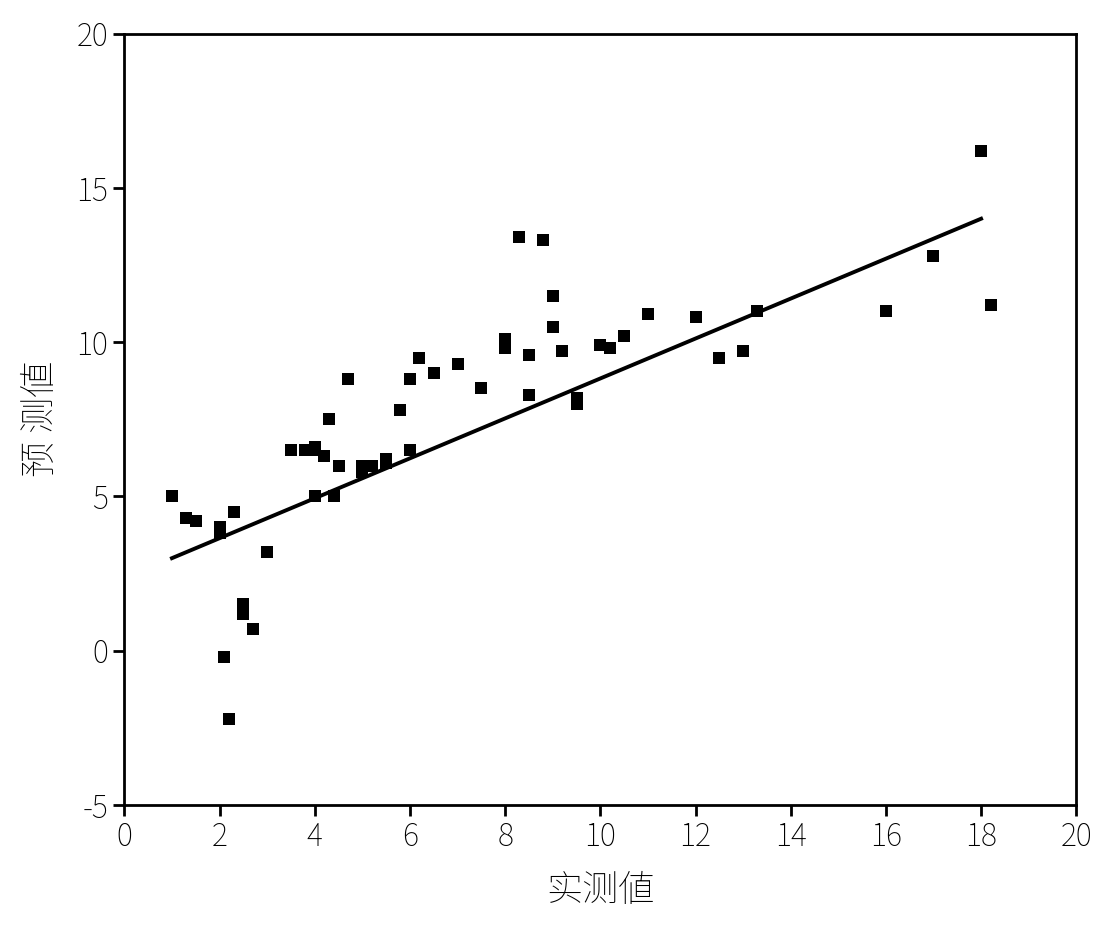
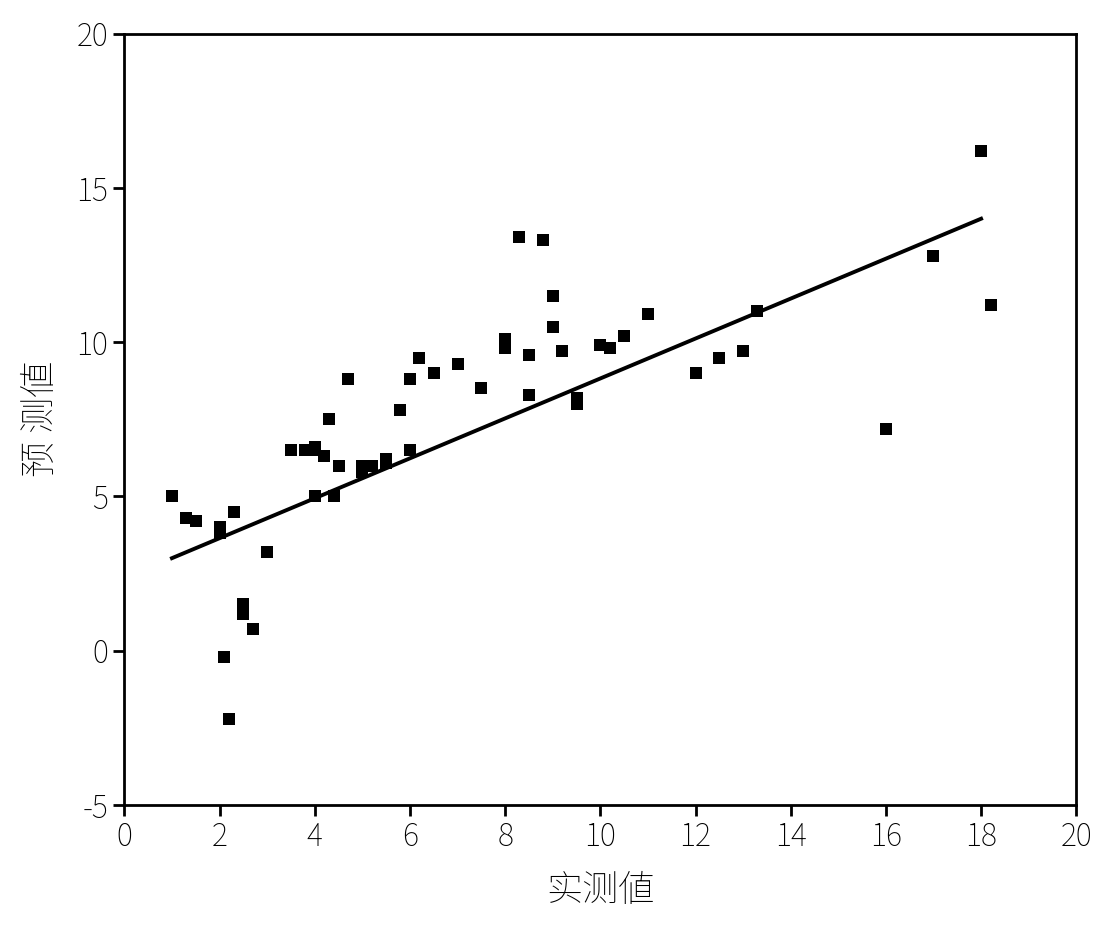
12: 10.8 -> 9.0
16: 11.0 -> 7.2
